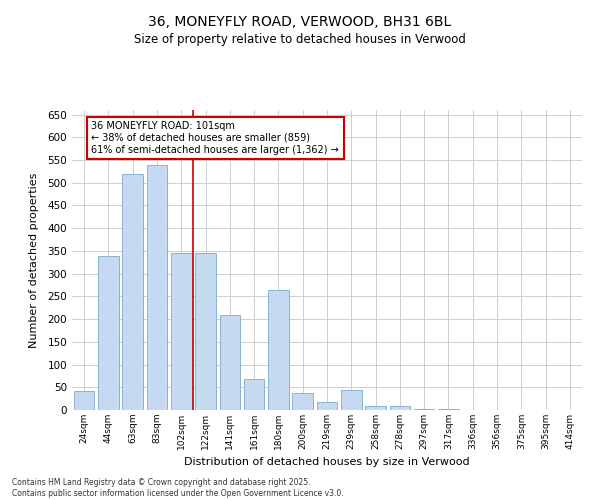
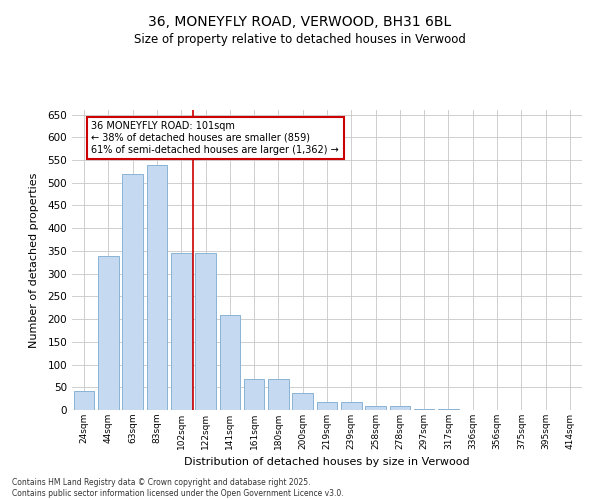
180sqm: 265 -> 68
239sqm: 45 -> 18
